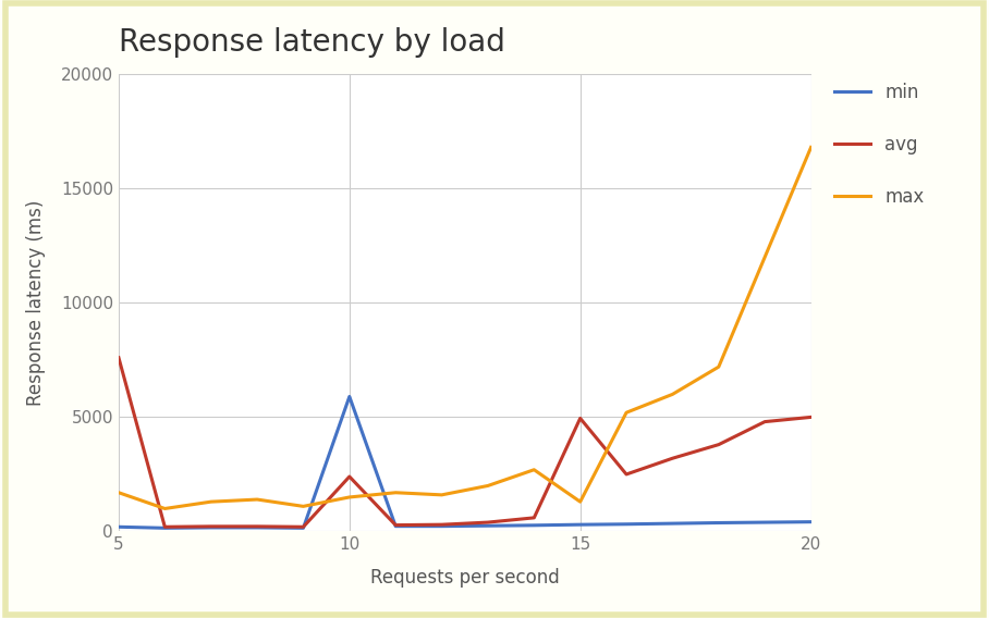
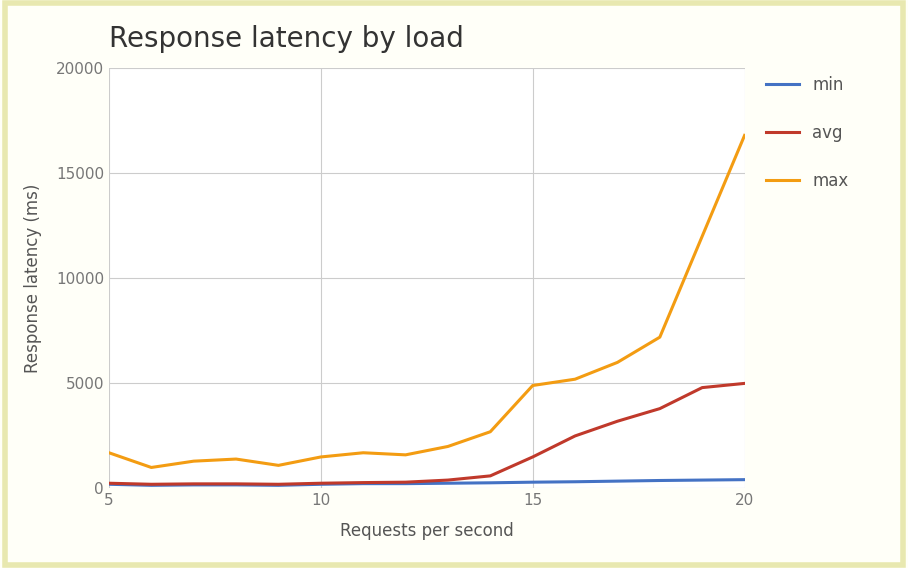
avg/5: 7600 -> 250
min/10: 5900 -> 200
avg/10: 2400 -> 250
avg/15: 4950 -> 1500
max/15: 1300 -> 4900
